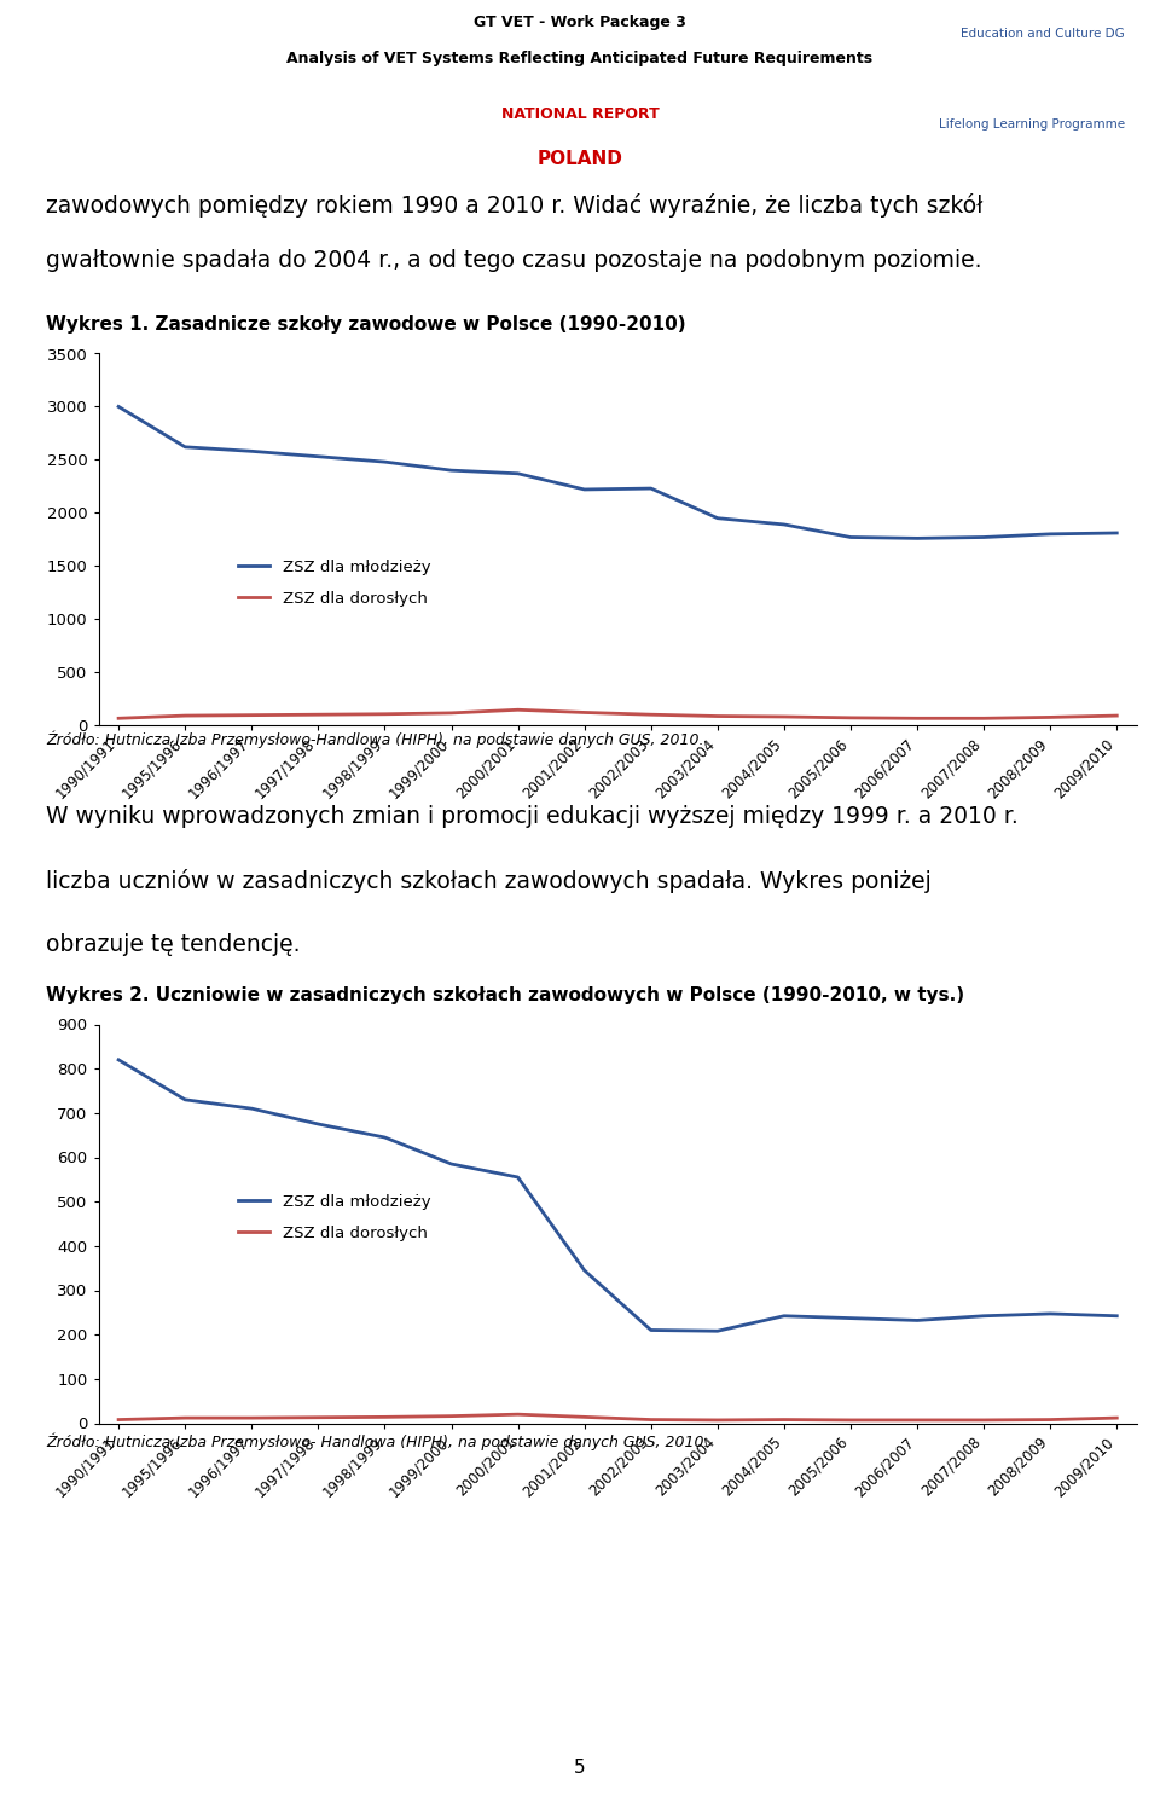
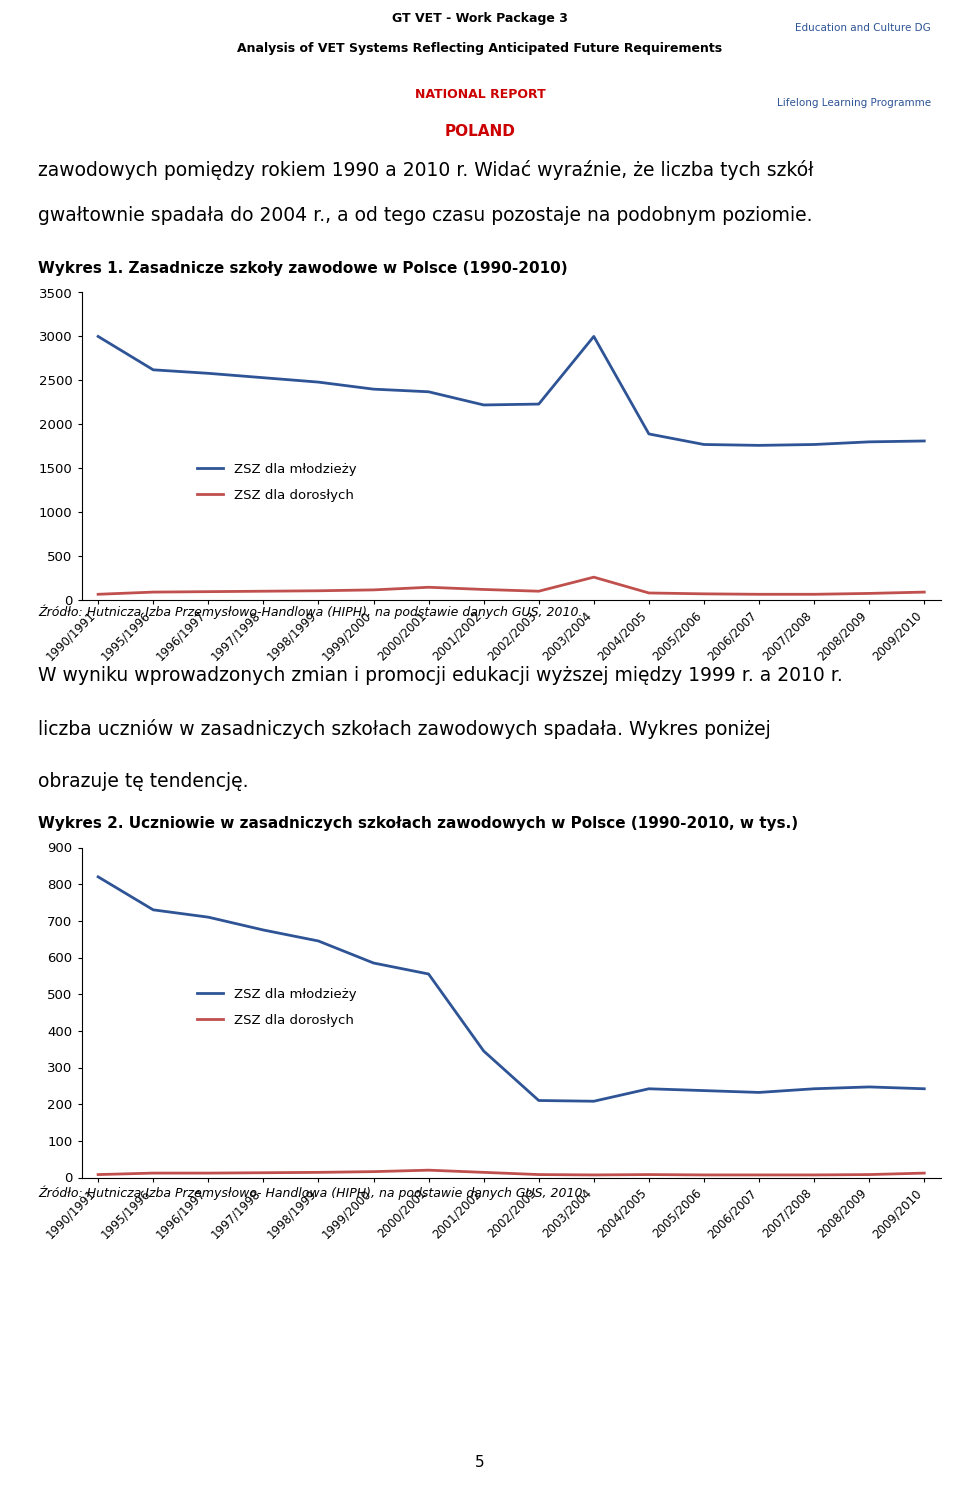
ZSZ dla młodzieży/2003/2004: 1950 -> 3000
ZSZ dla dorosłych/2003/2004: 80 -> 260
